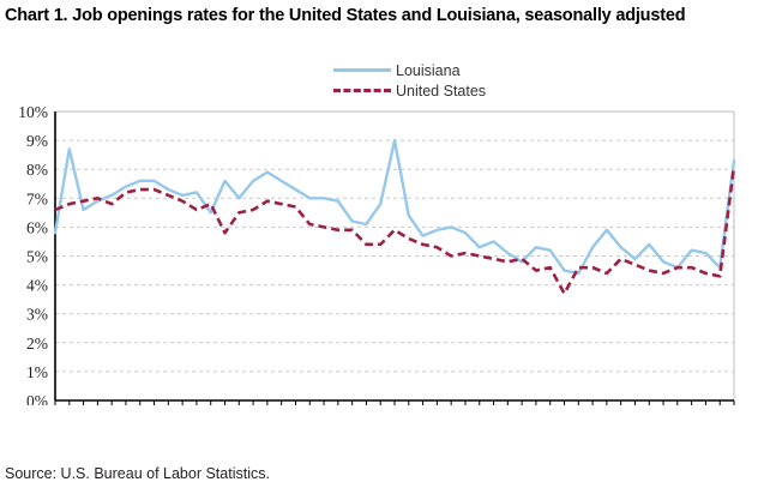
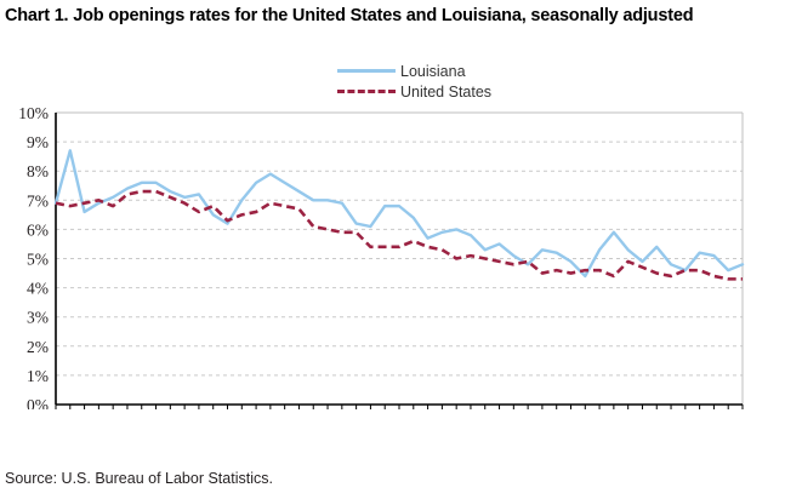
Louisiana/Aug 2021: 5.8% -> 6.9%
United States/Aug 2021: 6.6% -> 6.9%
Louisiana/Aug 2022: 7.6% -> 6.2%
United States/Aug 2022: 5.8% -> 6.3%
Louisiana/Aug 2023: 9.0% -> 6.8%
United States/Aug 2023: 5.9% -> 5.4%
Louisiana/Aug 2024: 4.5% -> 4.9%
United States/Aug 2024: 3.7% -> 4.5%
Louisiana/Aug 2025: 8.3% -> 4.8%
United States/Aug 2025: 8.1% -> 4.3%
